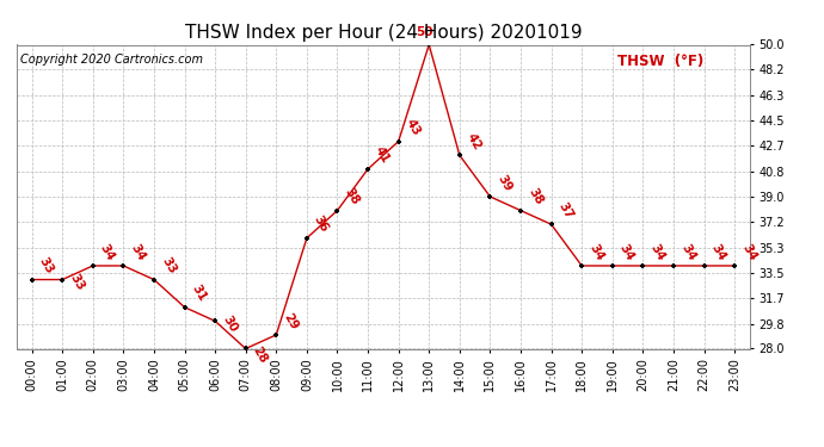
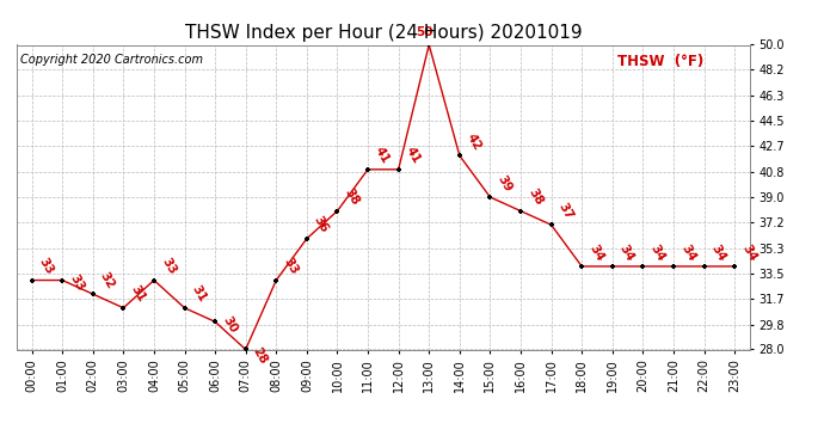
02:00: 34 -> 32
03:00: 34 -> 31
08:00: 29 -> 33
12:00: 43 -> 41
